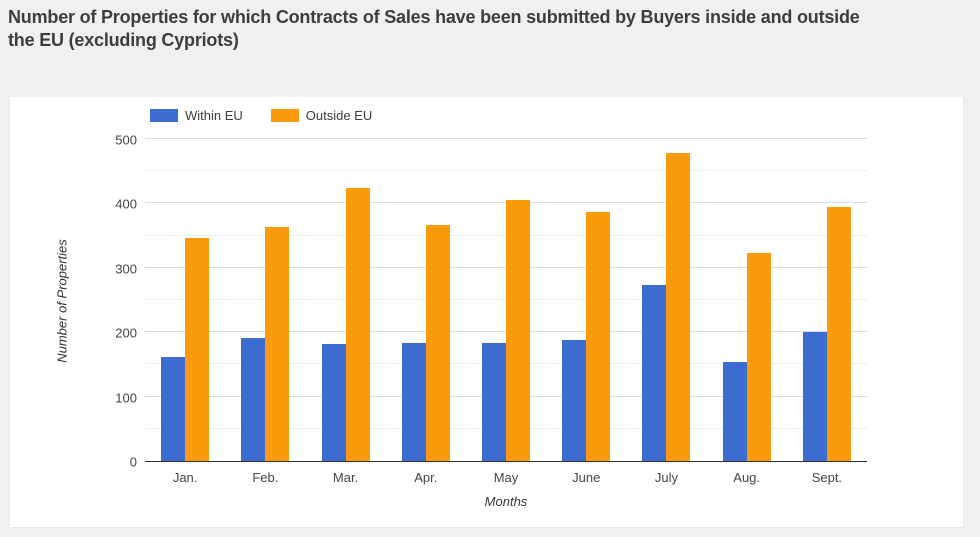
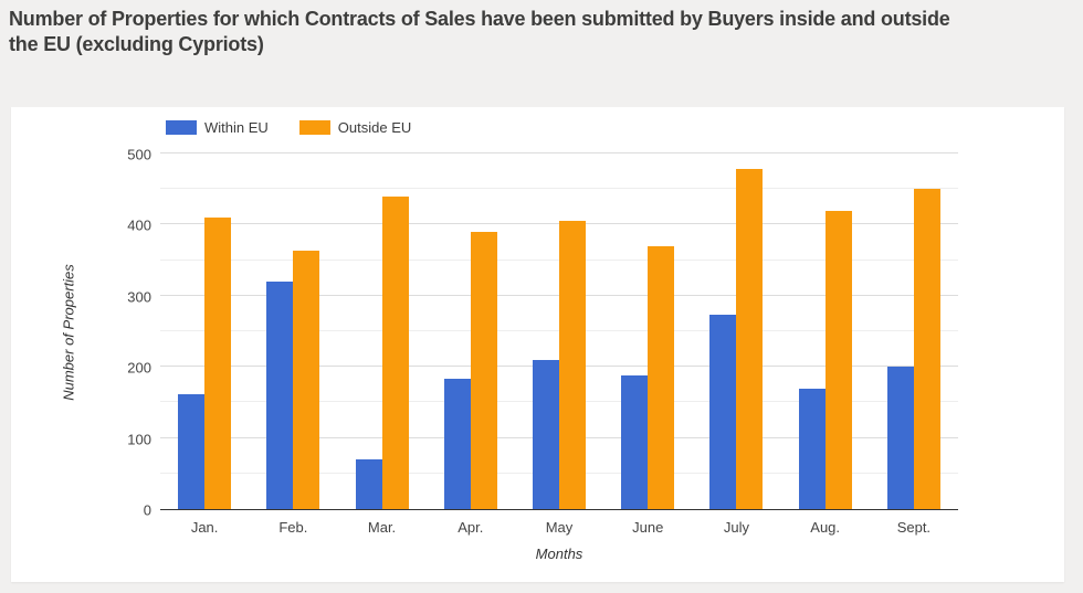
Outside EU/Jan.: 350 -> 410
Within EU/Feb.: 190 -> 320
Within EU/Mar.: 180 -> 70
Outside EU/Mar.: 420 -> 440
Outside EU/Apr.: 370 -> 390
Within EU/May: 180 -> 210
Outside EU/June: 390 -> 370
Within EU/Aug.: 150 -> 170
Outside EU/Aug.: 320 -> 420
Outside EU/Sept.: 390 -> 450
